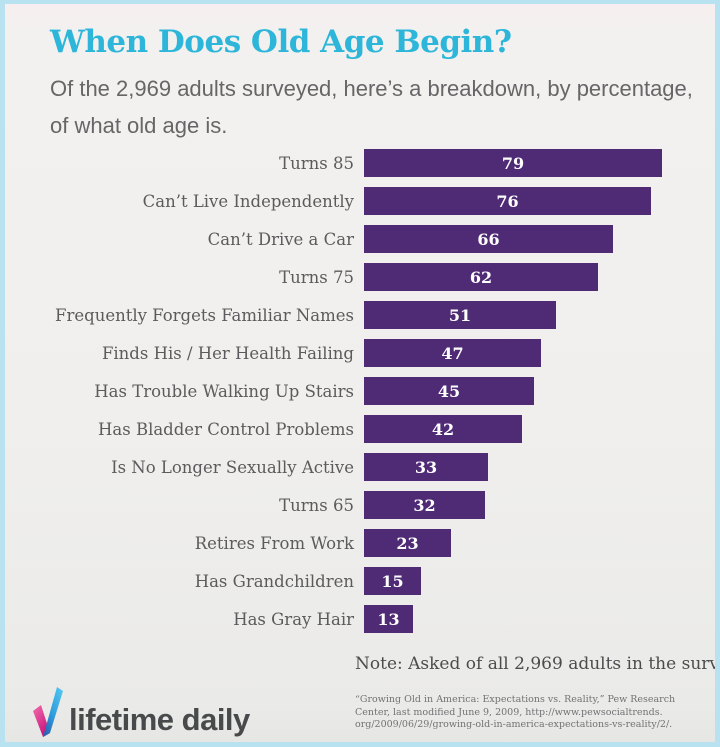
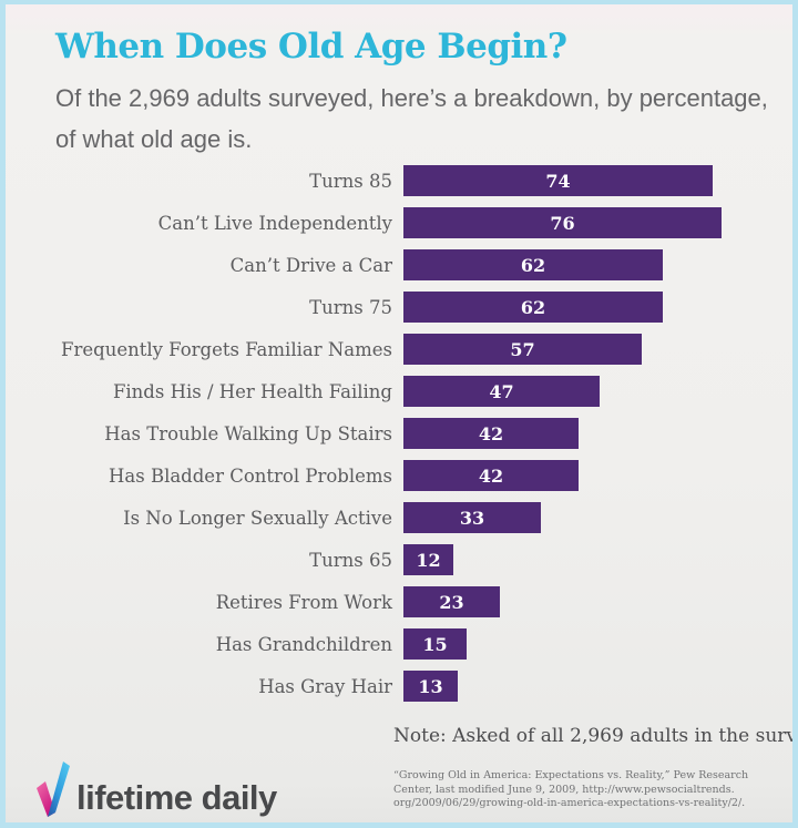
Turns 85: 79 -> 74
Can’t Drive a Car: 66 -> 62
Frequently Forgets Familiar Names: 51 -> 57
Has Trouble Walking Up Stairs: 45 -> 42
Turns 65: 32 -> 12
